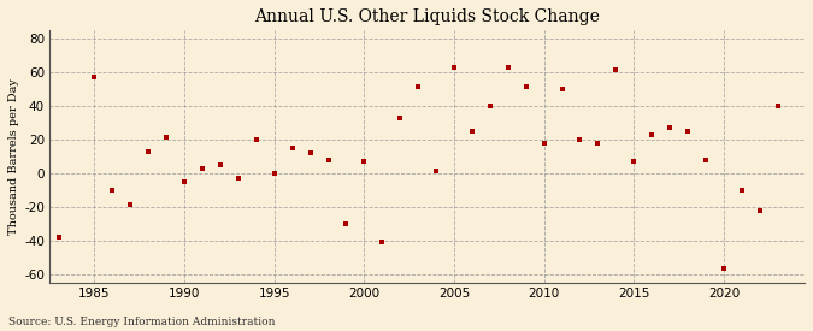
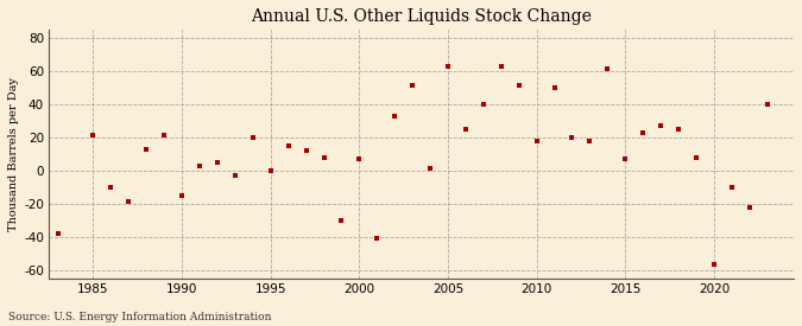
1985: 57 -> 21
1990: -5 -> -15
